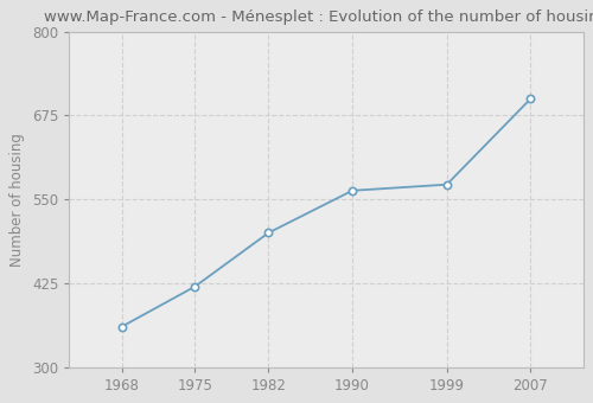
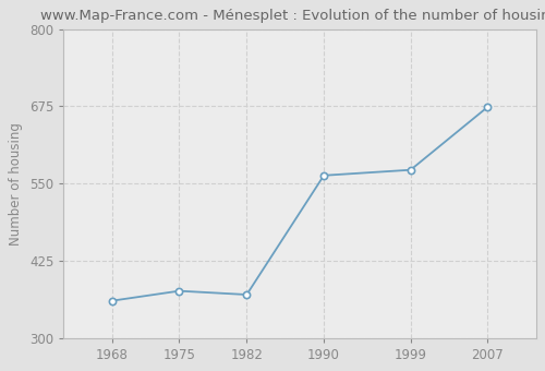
1975: 420 -> 376
1982: 500 -> 370
2007: 700 -> 674
